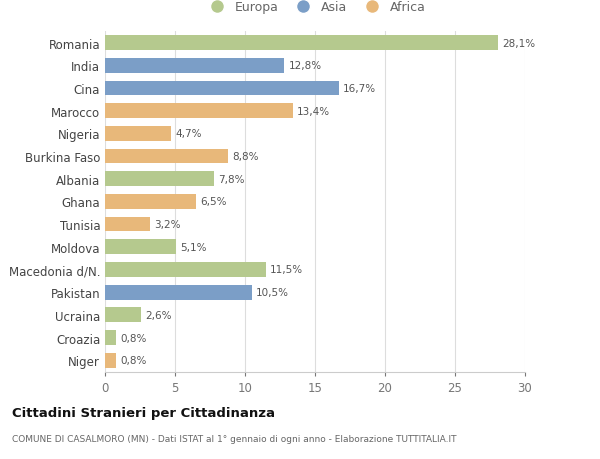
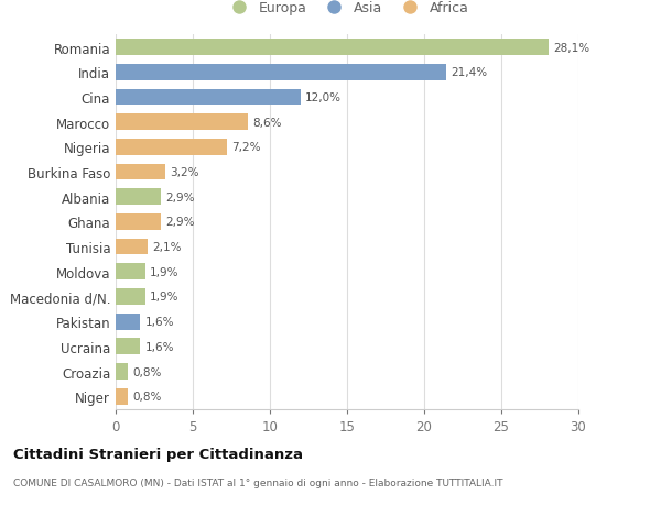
India: 12,8% -> 21,4%
Cina: 16,7% -> 12,0%
Marocco: 13,4% -> 8,6%
Nigeria: 4,7% -> 7,2%
Burkina Faso: 8,8% -> 3,2%
Albania: 7,8% -> 2,9%
Ghana: 6,5% -> 2,9%
Tunisia: 3,2% -> 2,1%
Moldova: 5,1% -> 1,9%
Macedonia d/N.: 11,5% -> 1,9%
Pakistan: 10,5% -> 1,6%
Ucraina: 2,6% -> 1,6%
